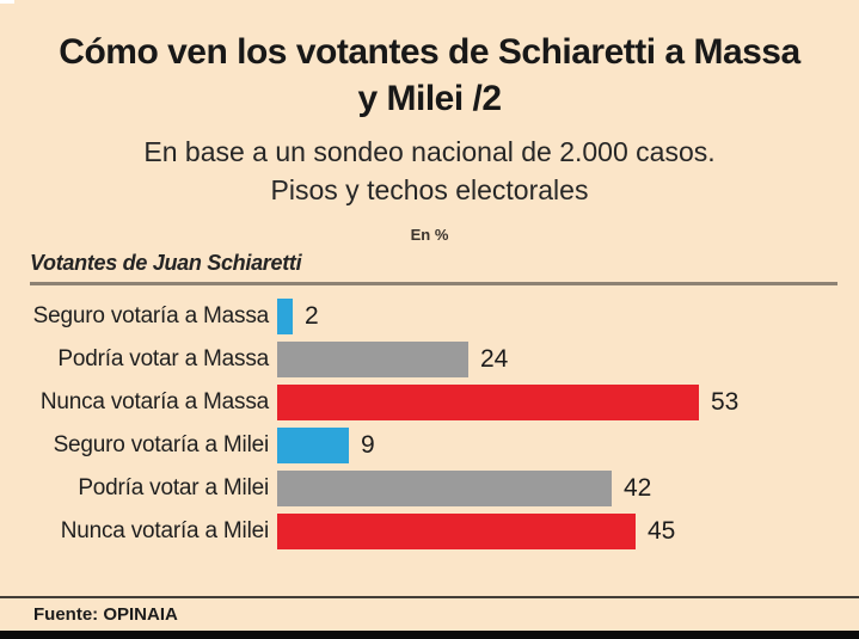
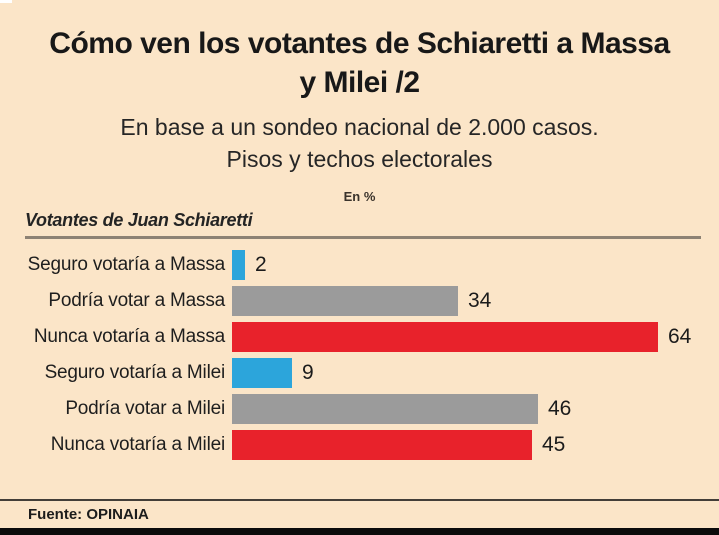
Podría votar a Massa: 24 -> 34
Nunca votaría a Massa: 53 -> 64
Podría votar a Milei: 42 -> 46
